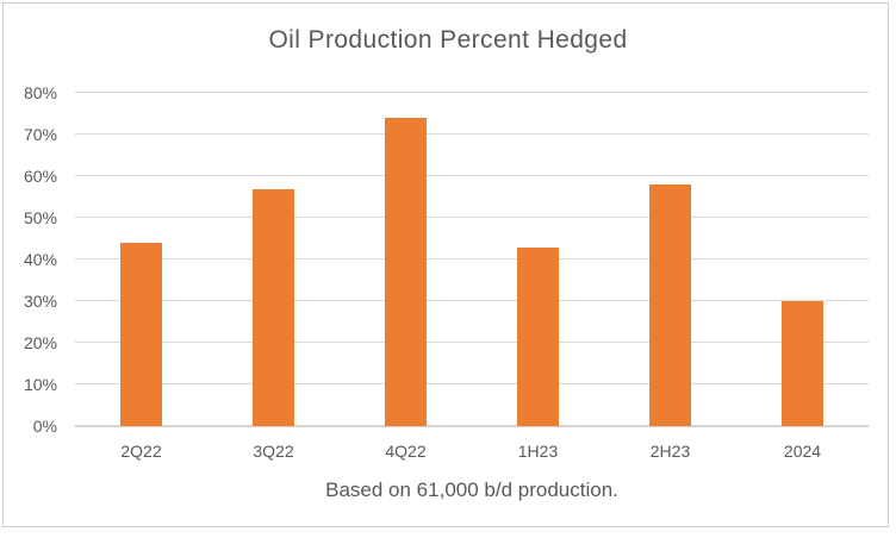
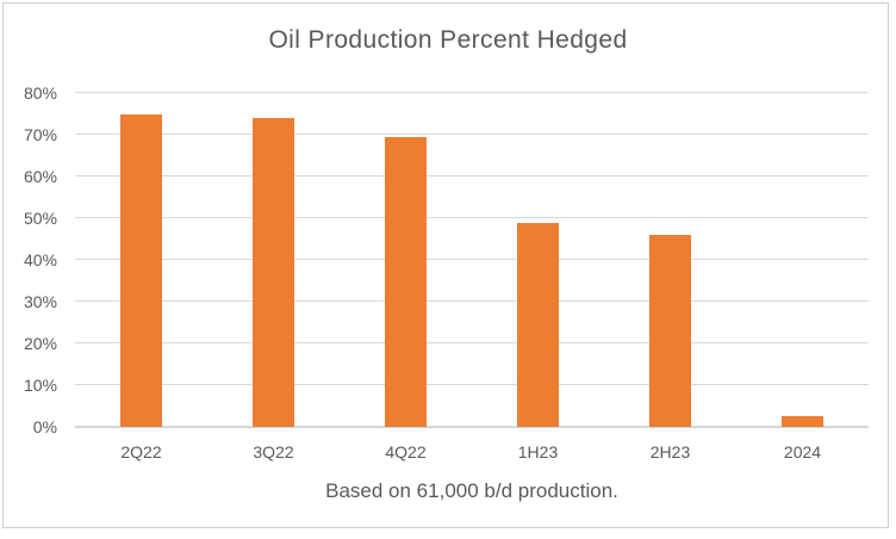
2Q22: 44% -> 75%
3Q22: 57% -> 74%
4Q22: 74% -> 70%
1H23: 43% -> 49%
2H23: 58% -> 46%
2024: 30% -> 2%
